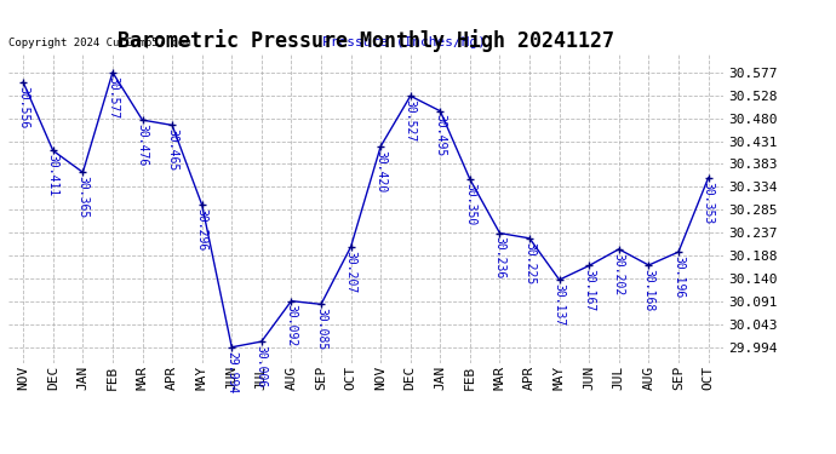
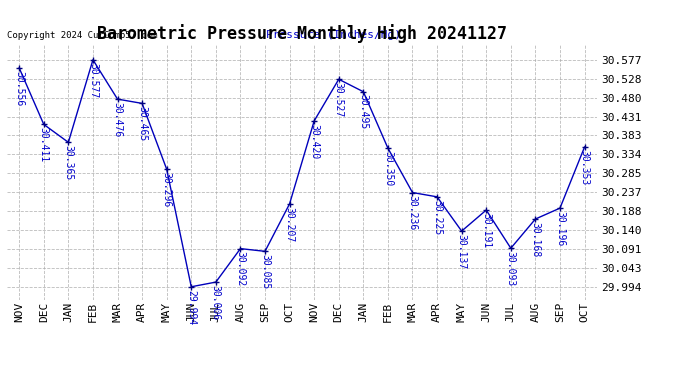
JUN: 30.167 -> 30.191
JUL: 30.202 -> 30.093
